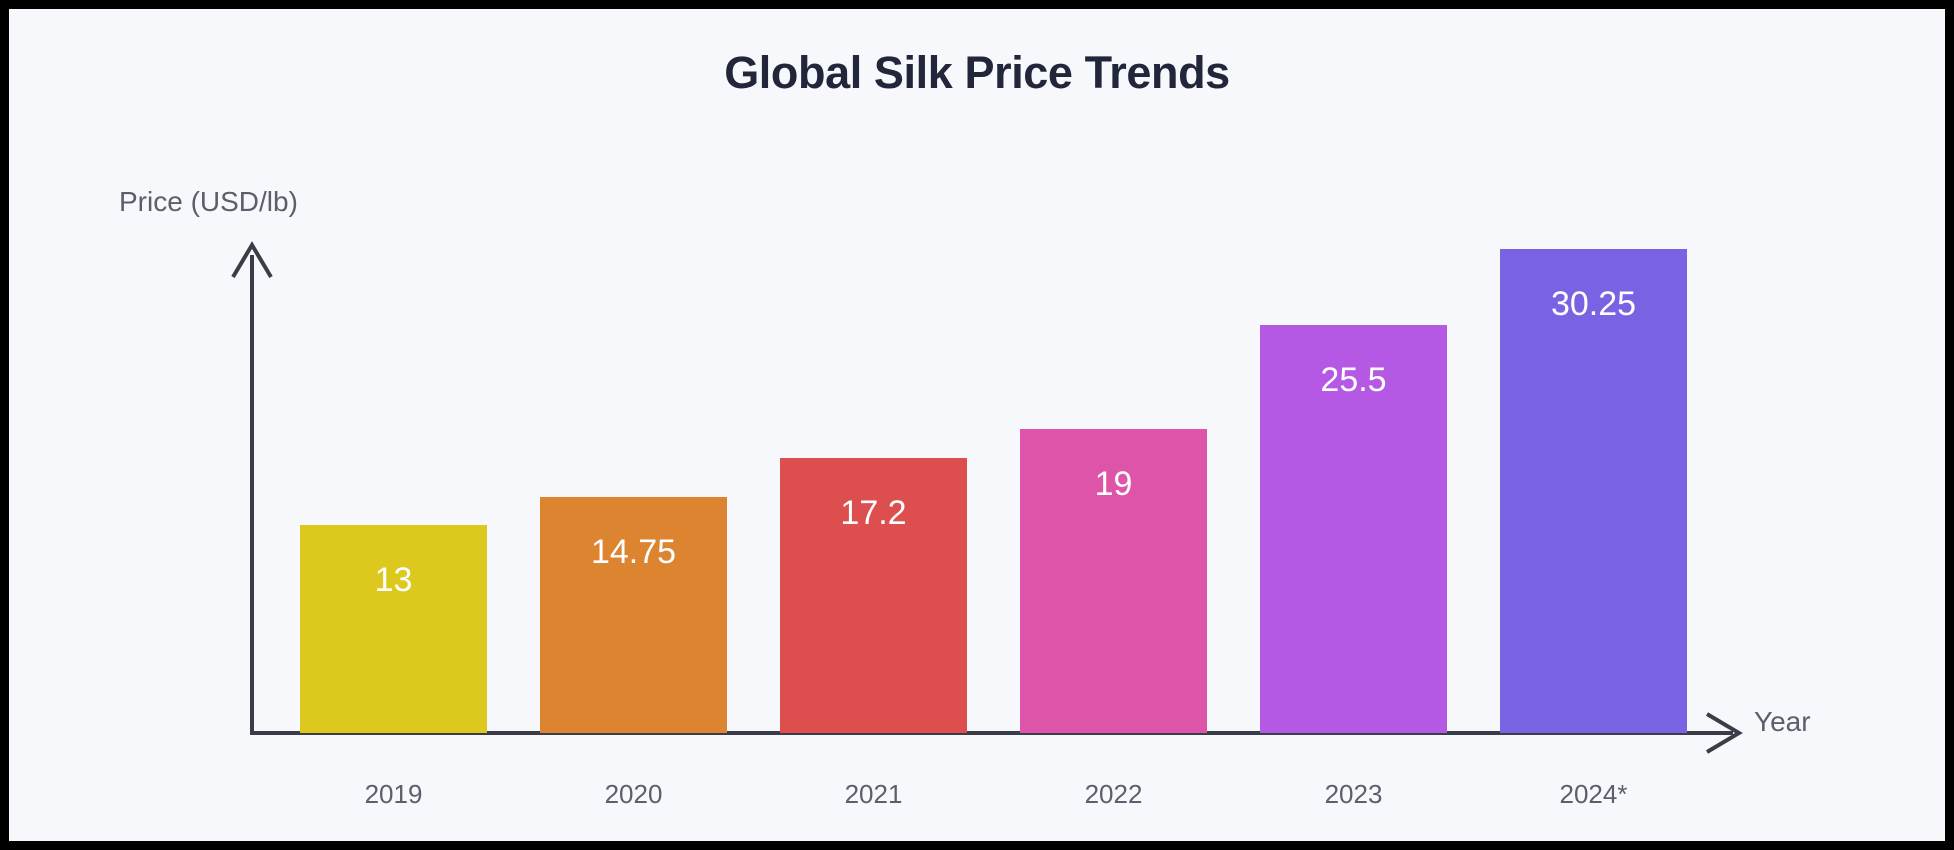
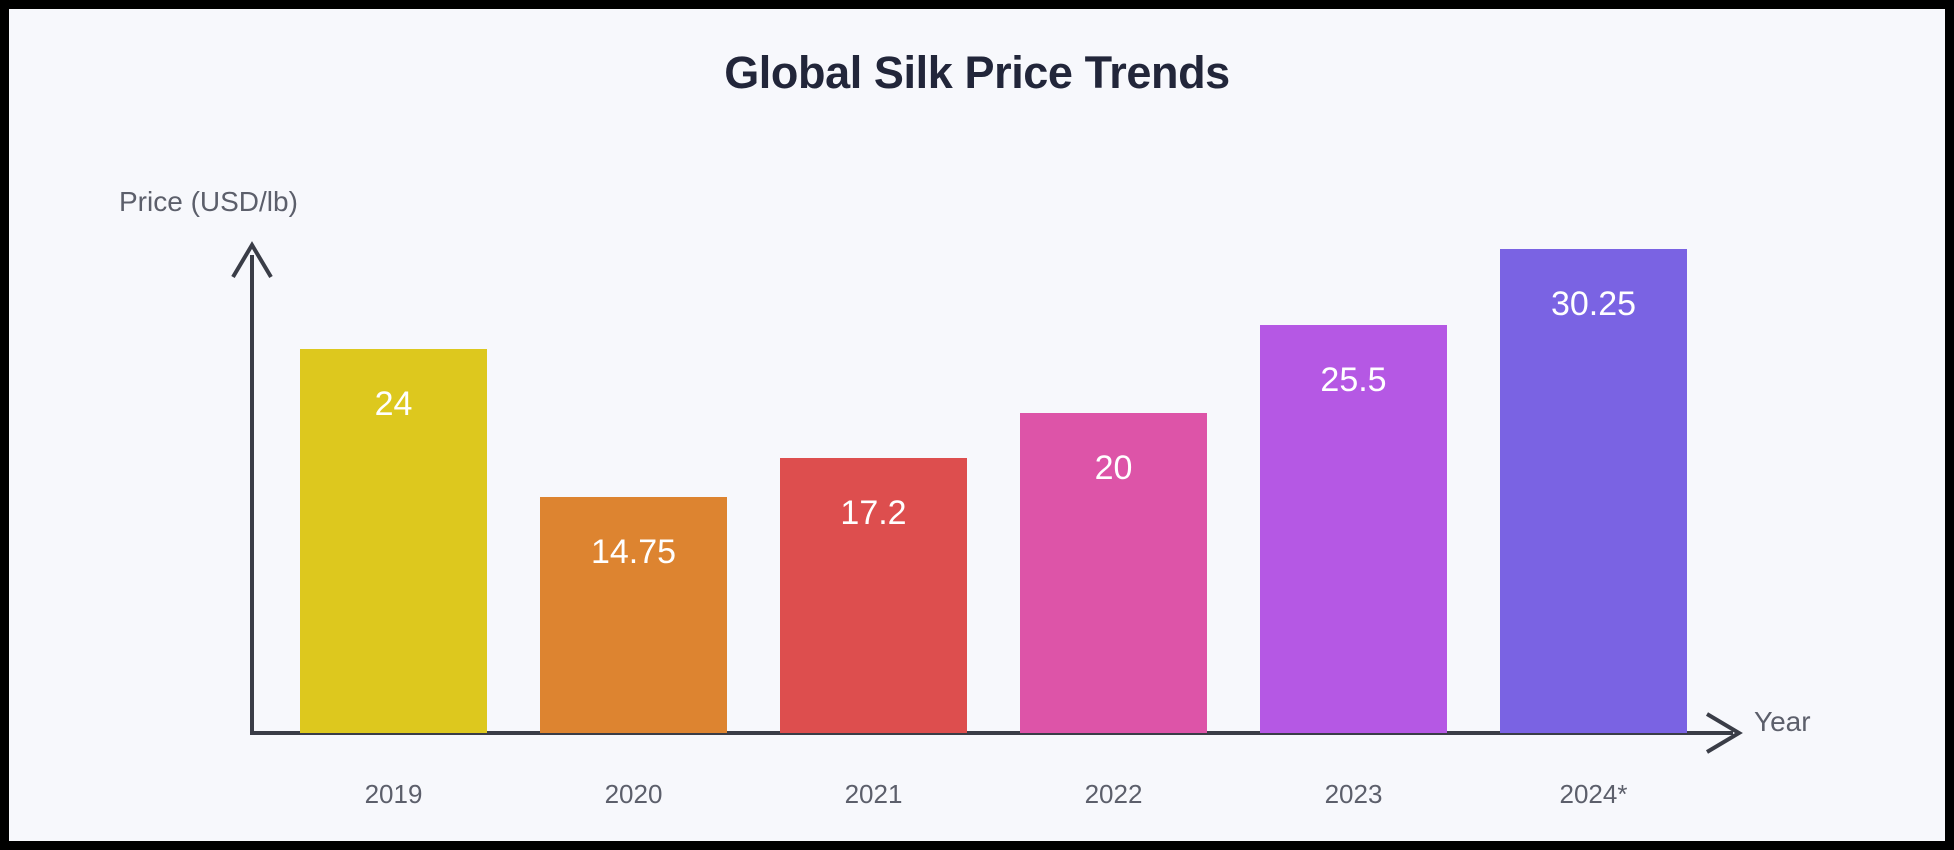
2019: 13 -> 24
2022: 19 -> 20
